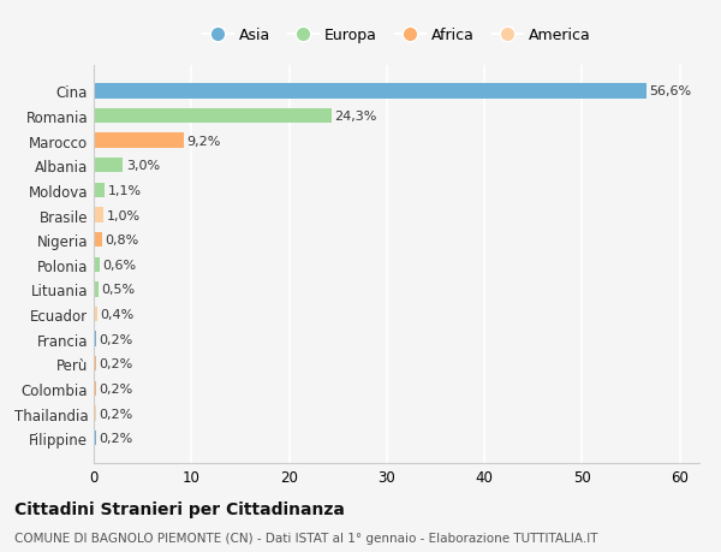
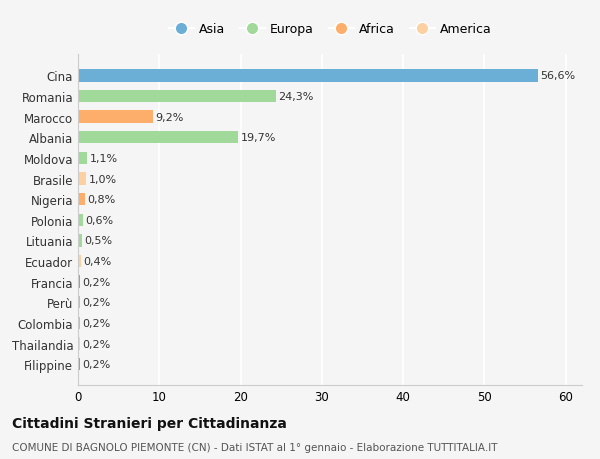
Albania: 3,0% -> 19,7%
